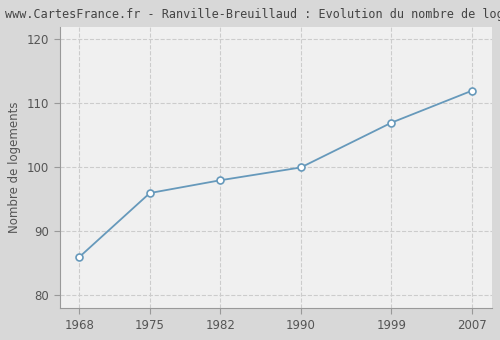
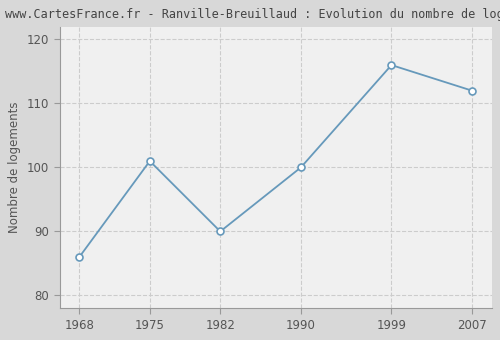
1975: 96 -> 101
1982: 98 -> 90
1999: 107 -> 116
